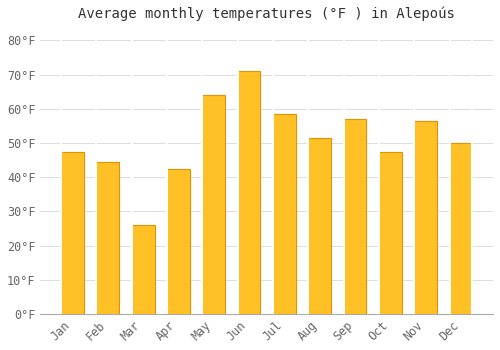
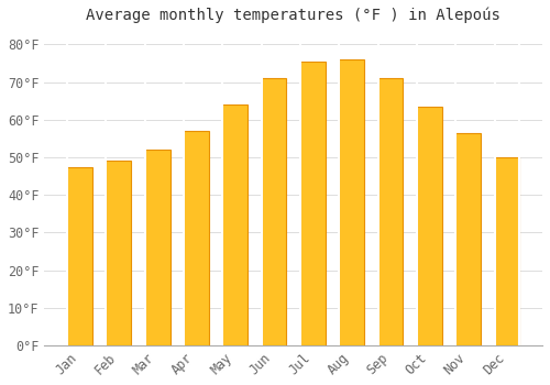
Feb: 44.5°F -> 49.0°F
Mar: 26.0°F -> 52.0°F
Apr: 42.5°F -> 57.0°F
Jul: 58.5°F -> 75.5°F
Aug: 51.5°F -> 76.0°F
Sep: 57.0°F -> 71.0°F
Oct: 47.5°F -> 63.5°F
